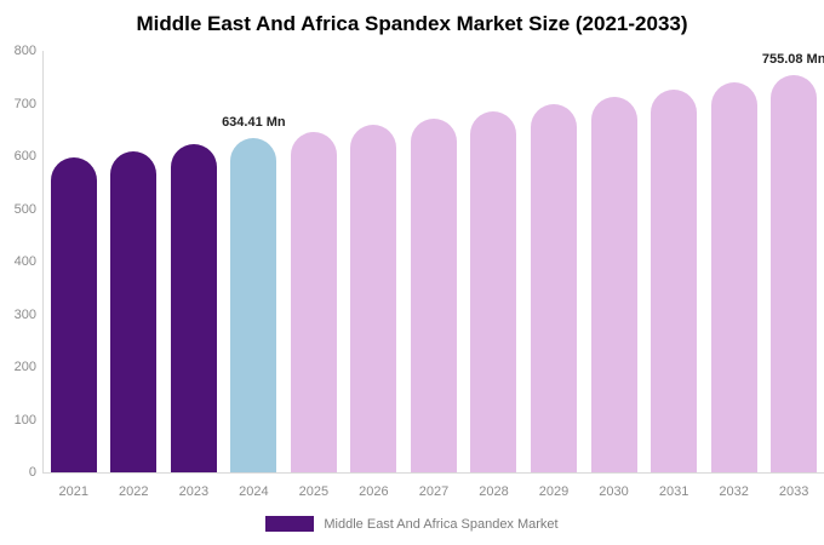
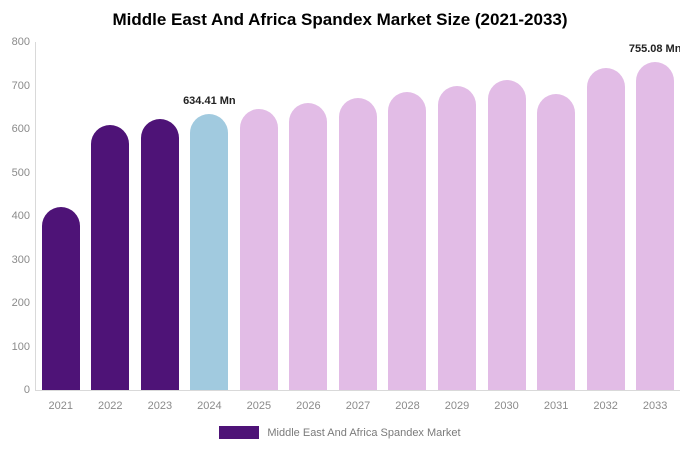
2021: 600 -> 420
2031: 730 -> 680
